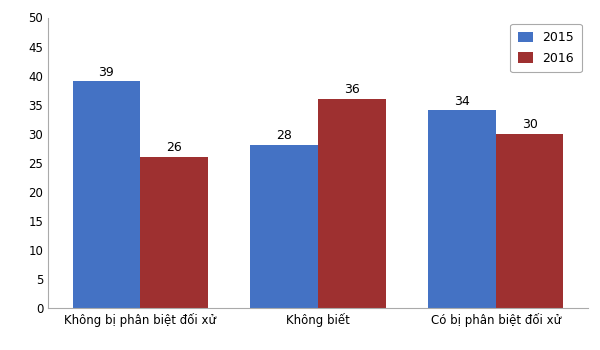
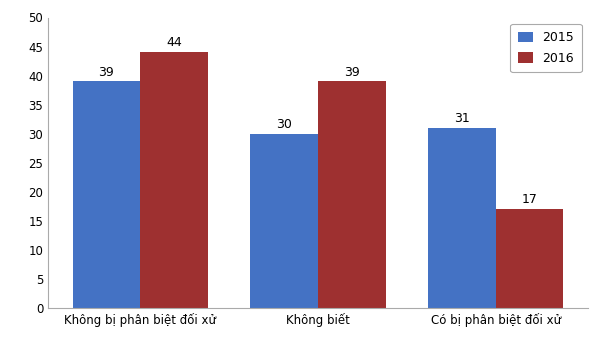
2016/Không bị phân biệt đối xử: 26 -> 44
2015/Không biết: 28 -> 30
2016/Không biết: 36 -> 39
2015/Có bị phân biệt đối xử: 34 -> 31
2016/Có bị phân biệt đối xử: 30 -> 17
